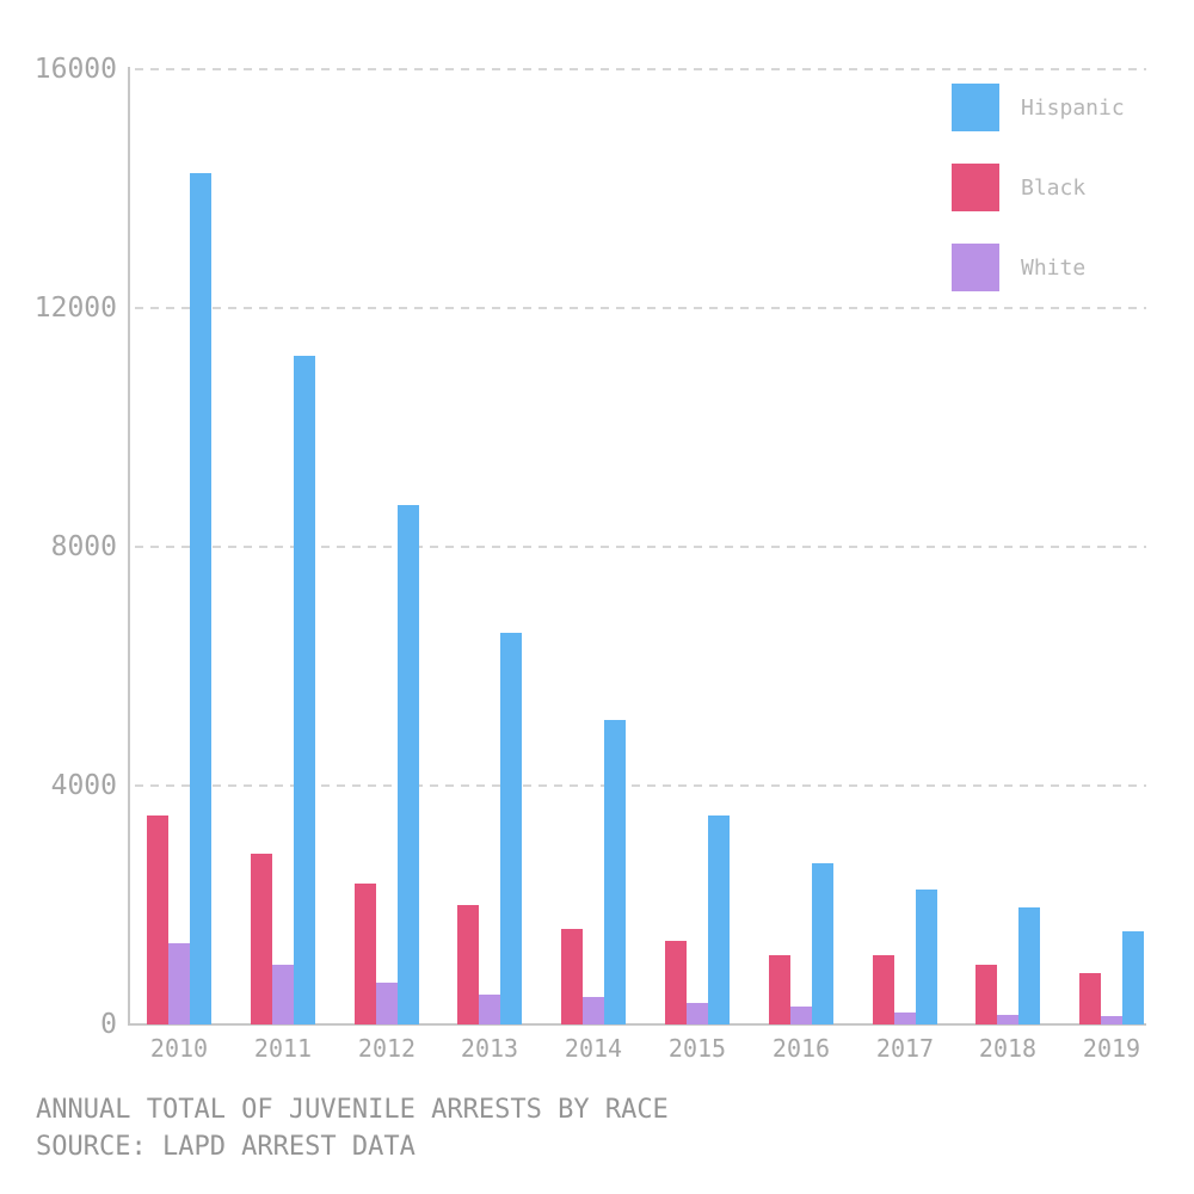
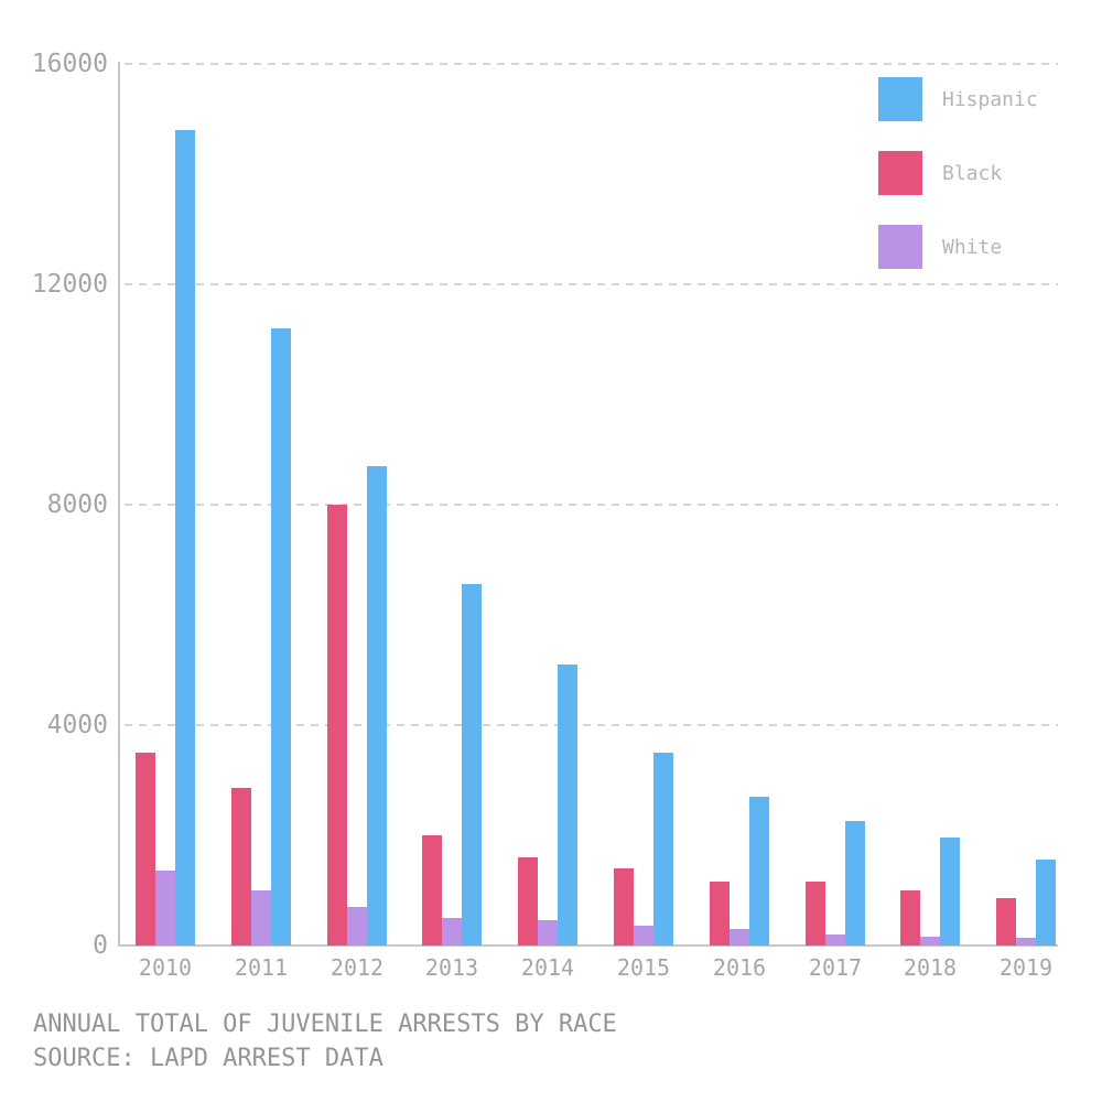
Hispanic/2010: 14200 -> 14800
Black/2012: 2400 -> 8000
